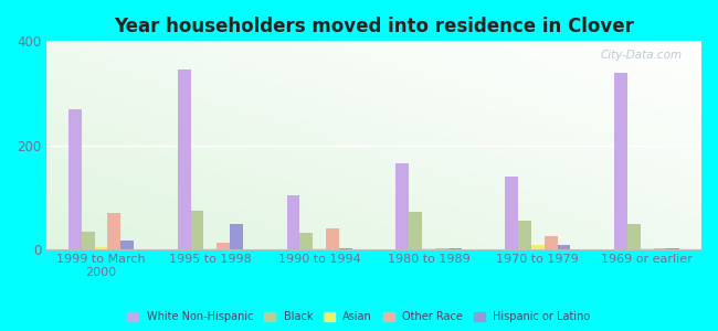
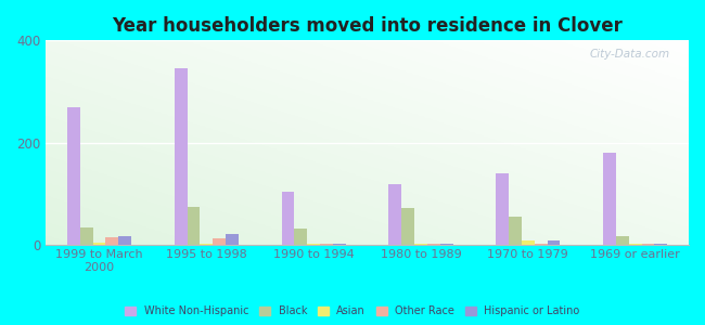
Other Race/1999 to March 2000: 70 -> 16
Hispanic or Latino/1995 to 1998: 50 -> 22
Other Race/1990 to 1994: 40 -> 3
White Non-Hispanic/1980 to 1989: 165 -> 120
Other Race/1970 to 1979: 25 -> 3
White Non-Hispanic/1969 or earlier: 340 -> 180
Black/1969 or earlier: 50 -> 18
